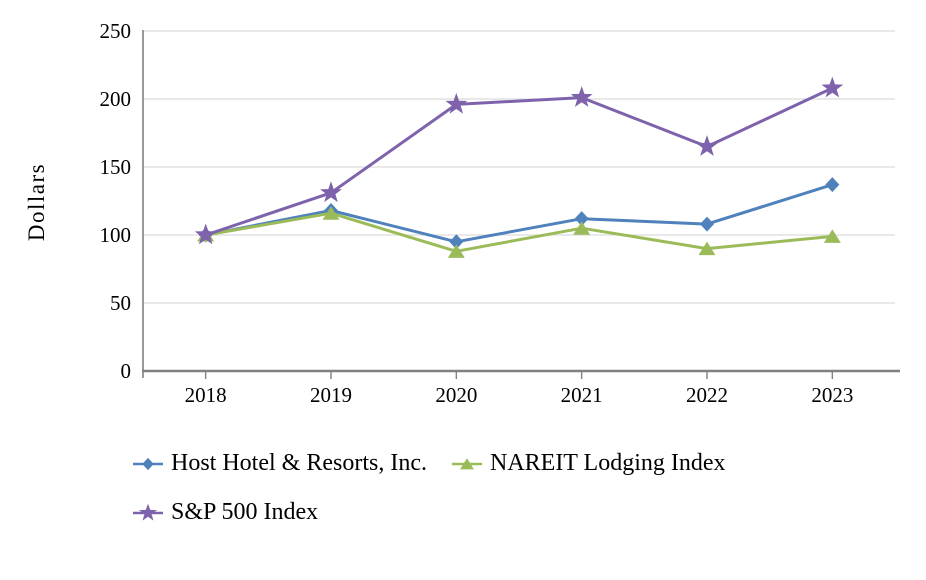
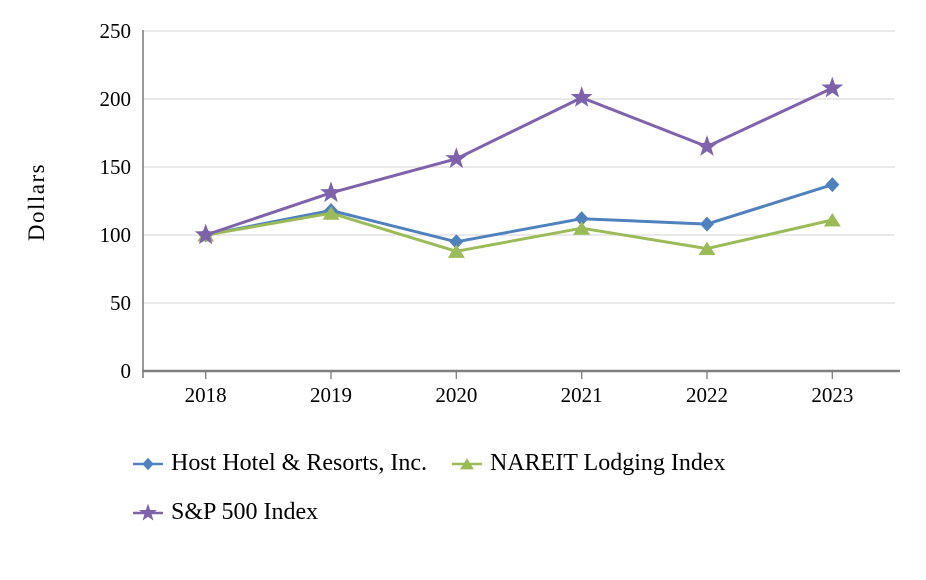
S&P 500 Index/2020: 196 -> 156
NAREIT Lodging Index/2023: 99 -> 111
